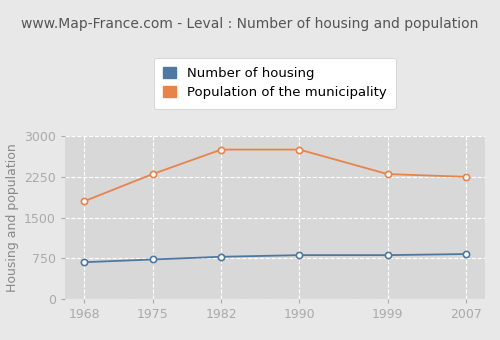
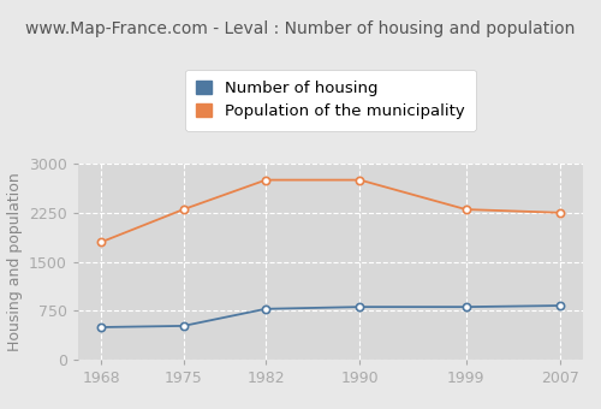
Number of housing/1968: 680 -> 500
Number of housing/1975: 730 -> 520
